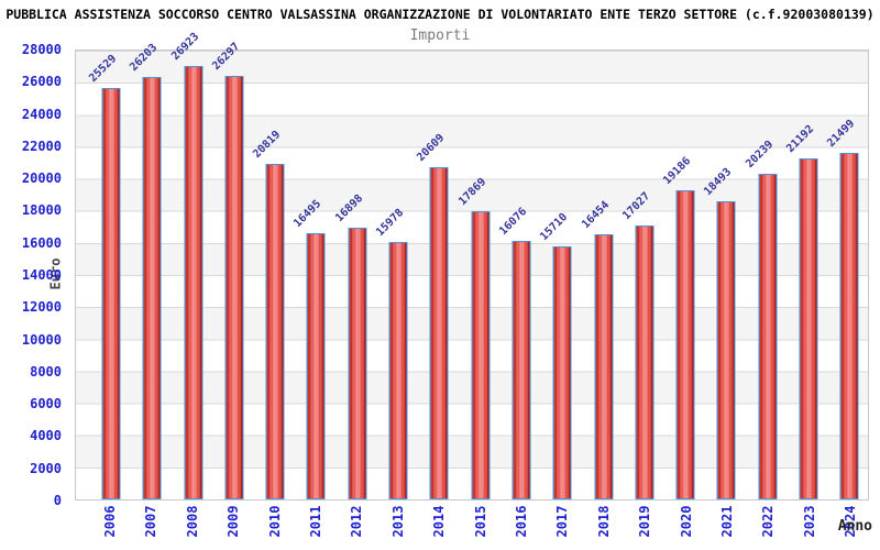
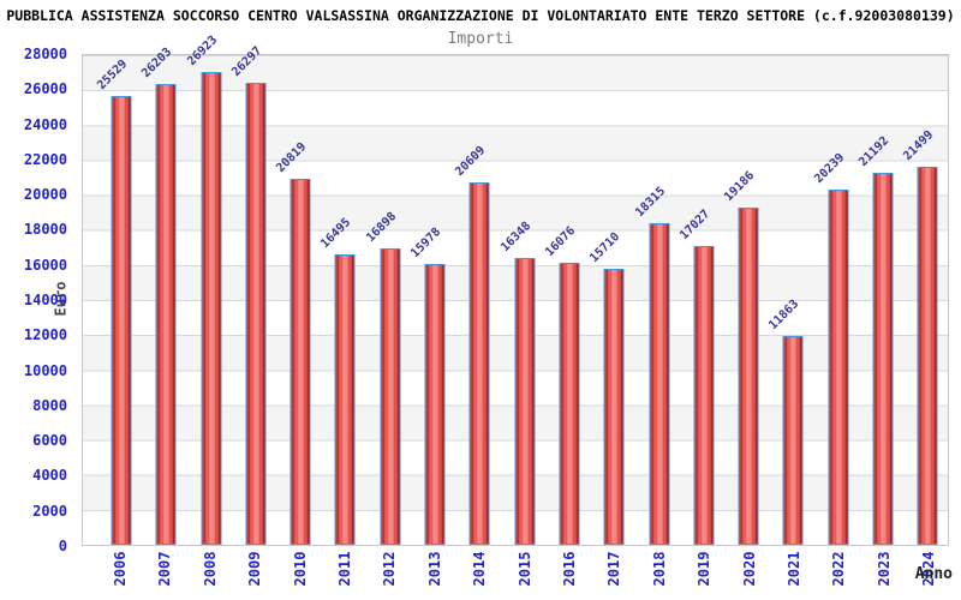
2015: 17869 -> 16348
2018: 16454 -> 18315
2021: 18493 -> 11863
